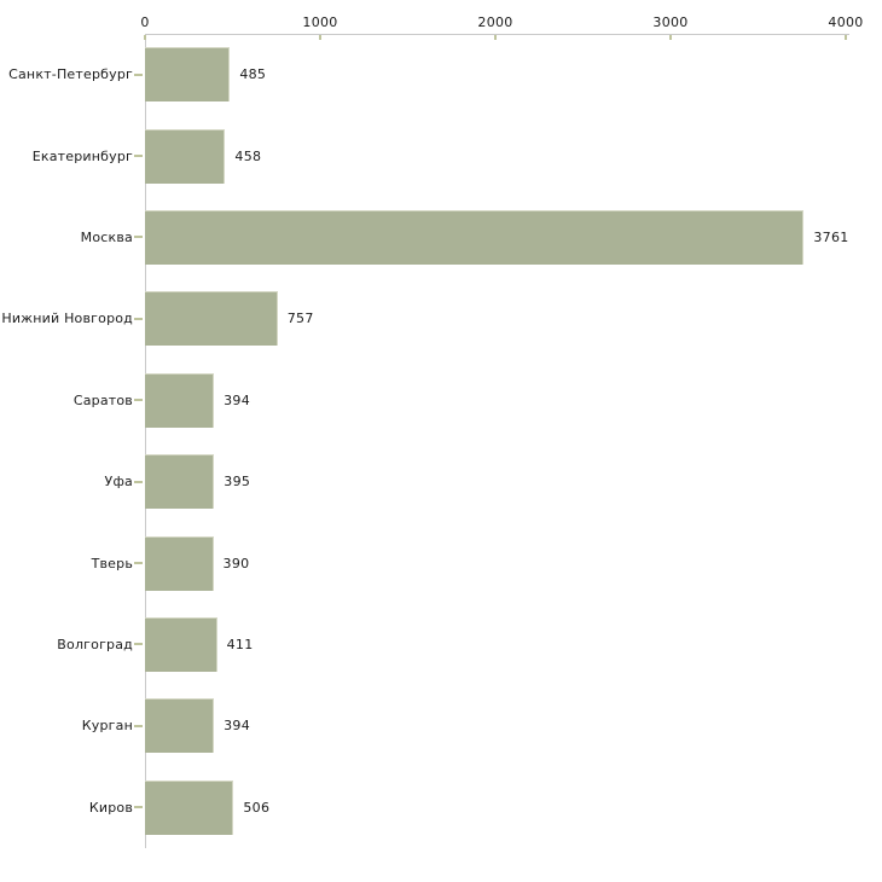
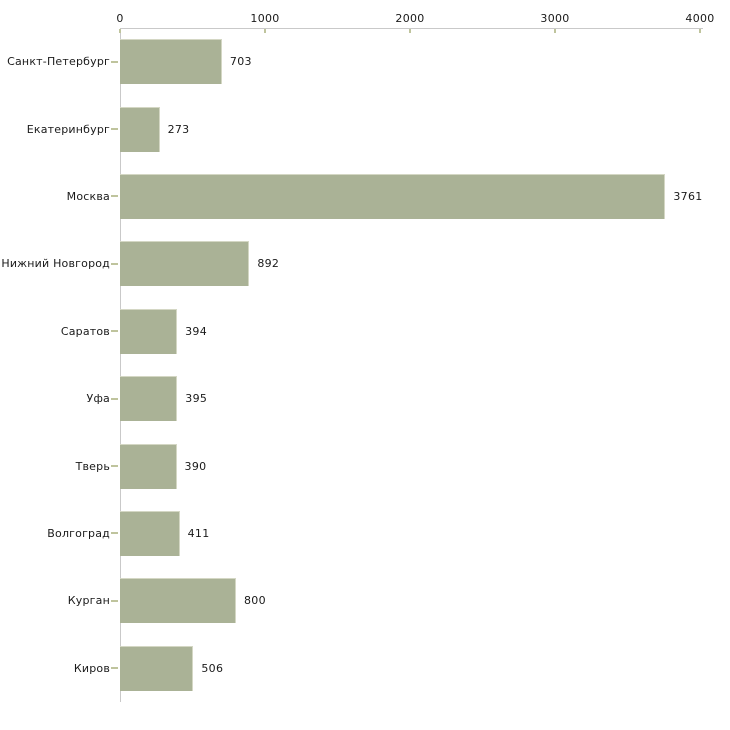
Санкт-Петербург: 485 -> 703
Екатеринбург: 458 -> 273
Нижний Новгород: 757 -> 892
Курган: 394 -> 800
